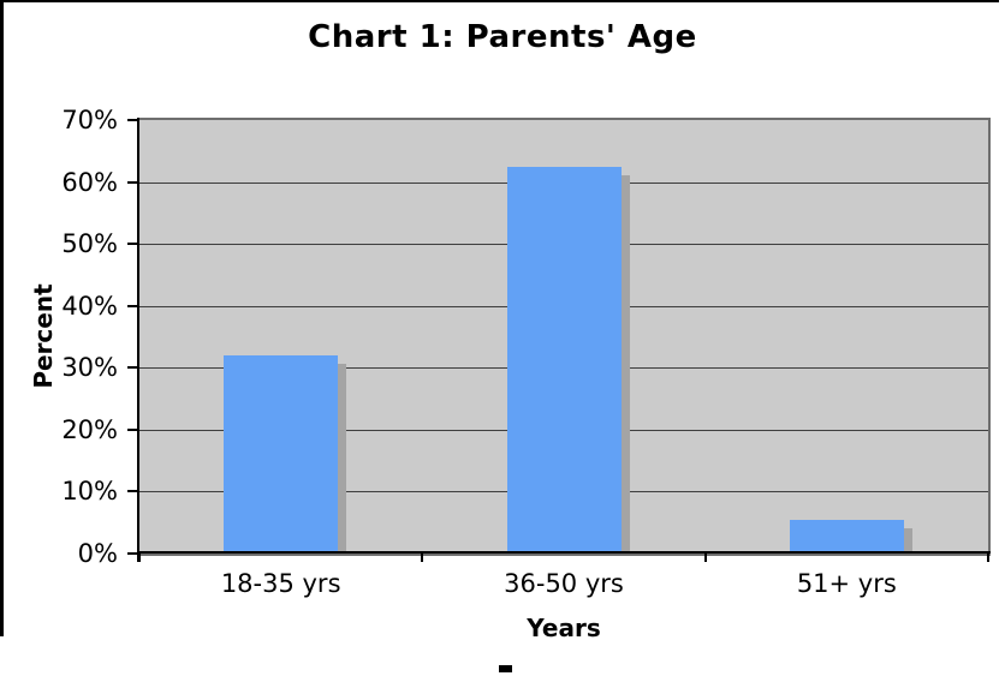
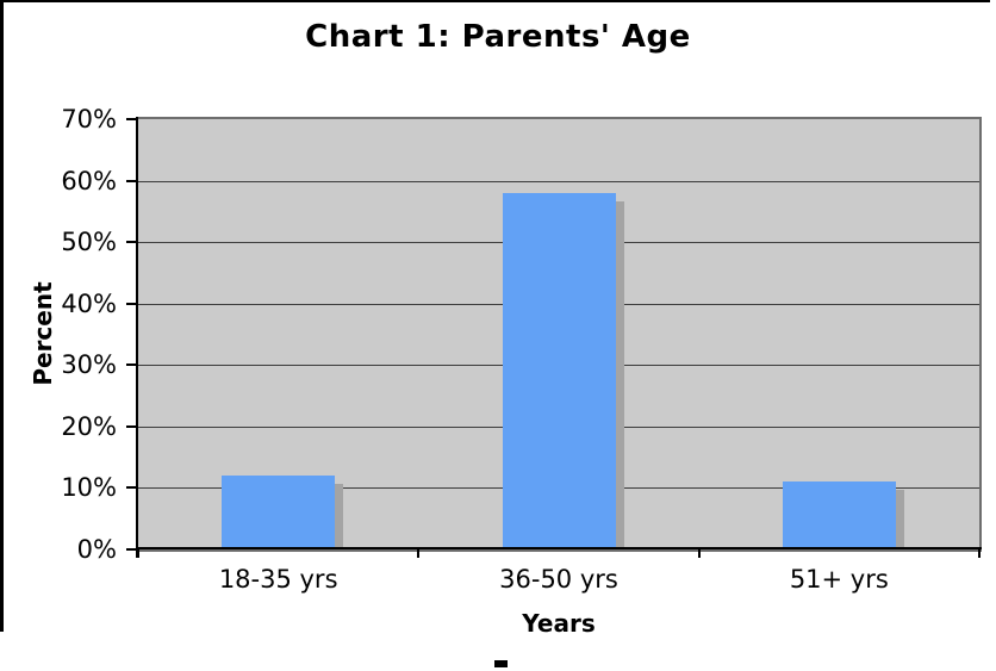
18-35 yrs: 32% -> 12%
36-50 yrs: 62% -> 58%
51+ yrs: 6% -> 11%
